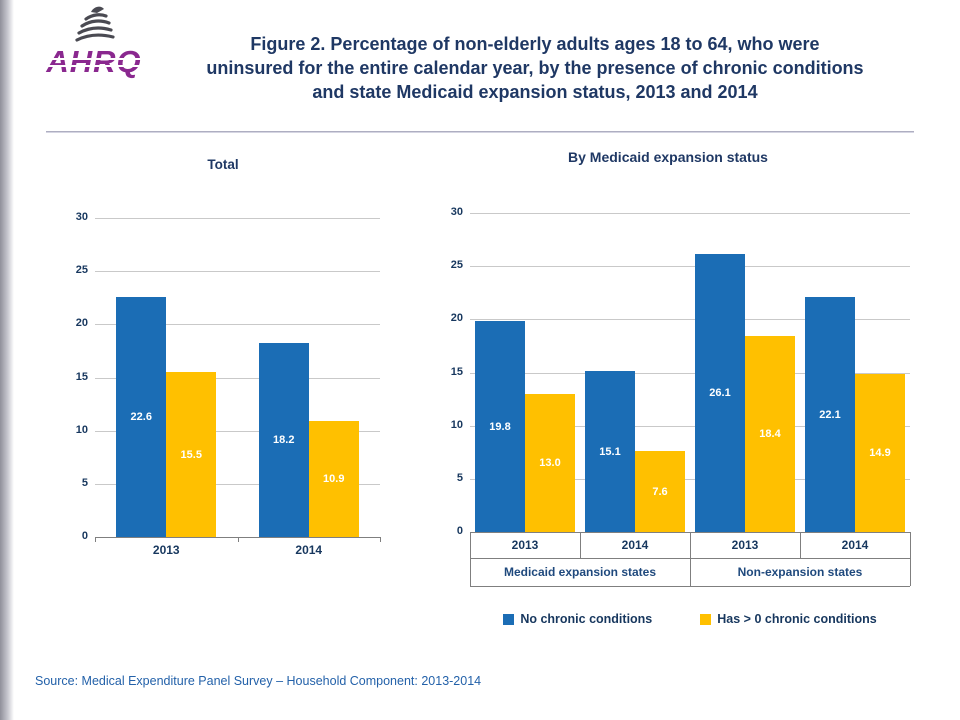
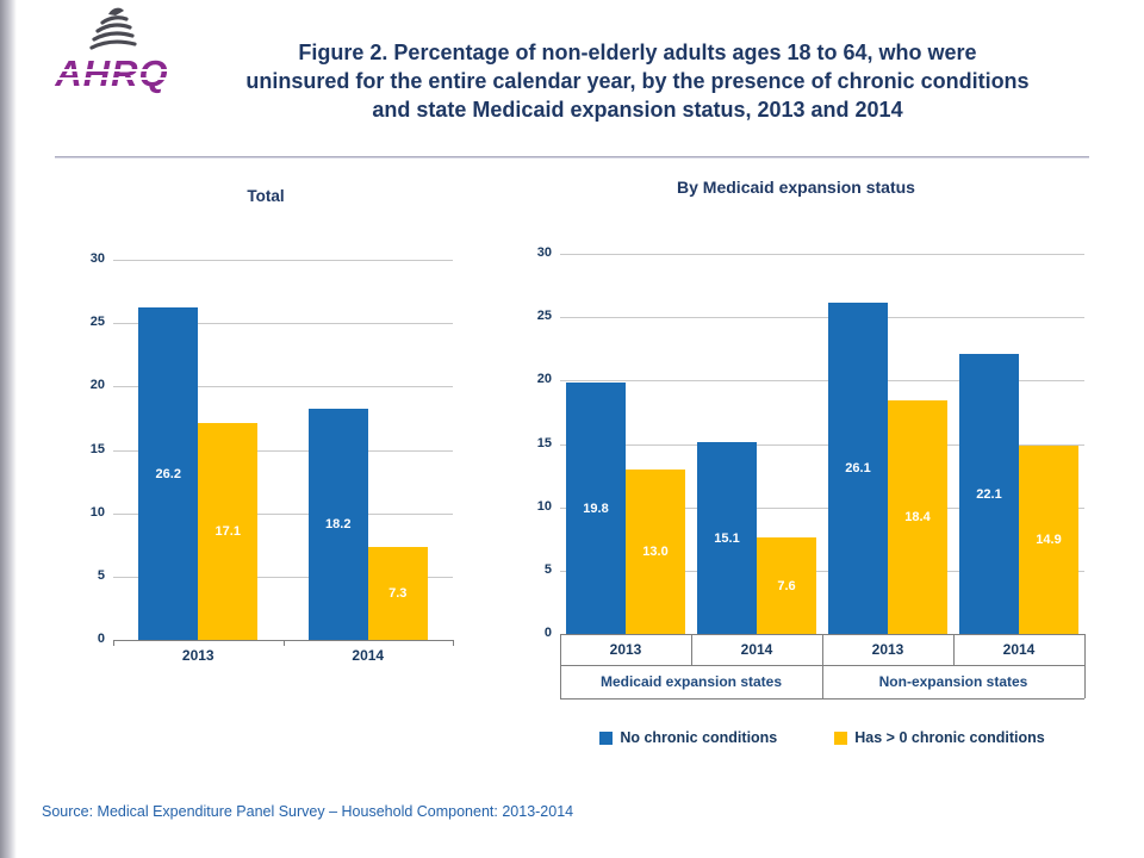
Total/No chronic conditions/2013: 22.6 -> 26.2
Total/Has > 0 chronic conditions/2013: 15.5 -> 17.1
Total/Has > 0 chronic conditions/2014: 10.9 -> 7.3
